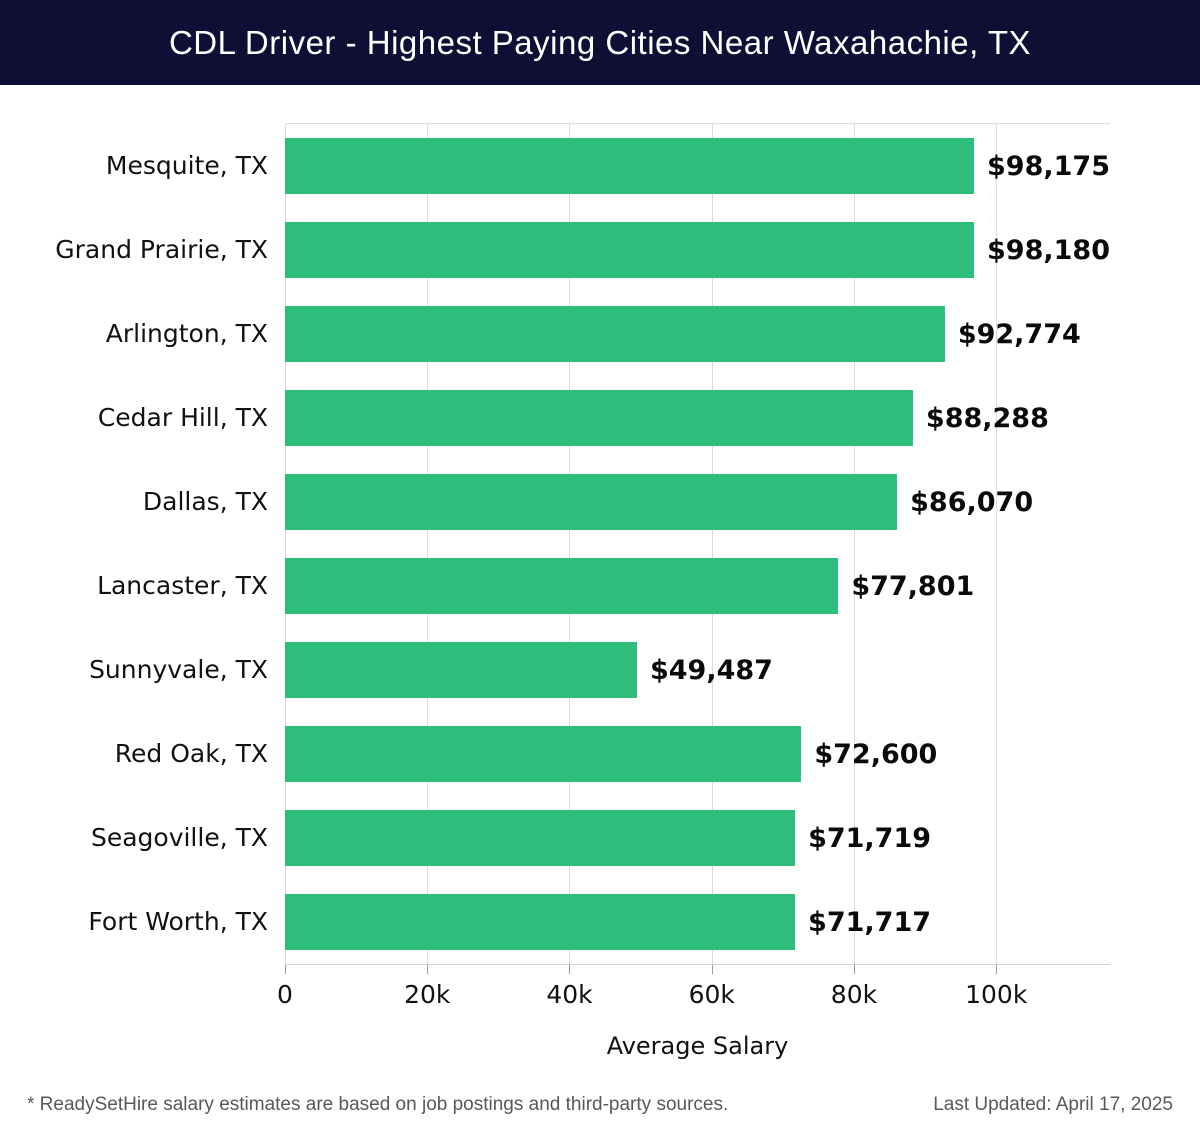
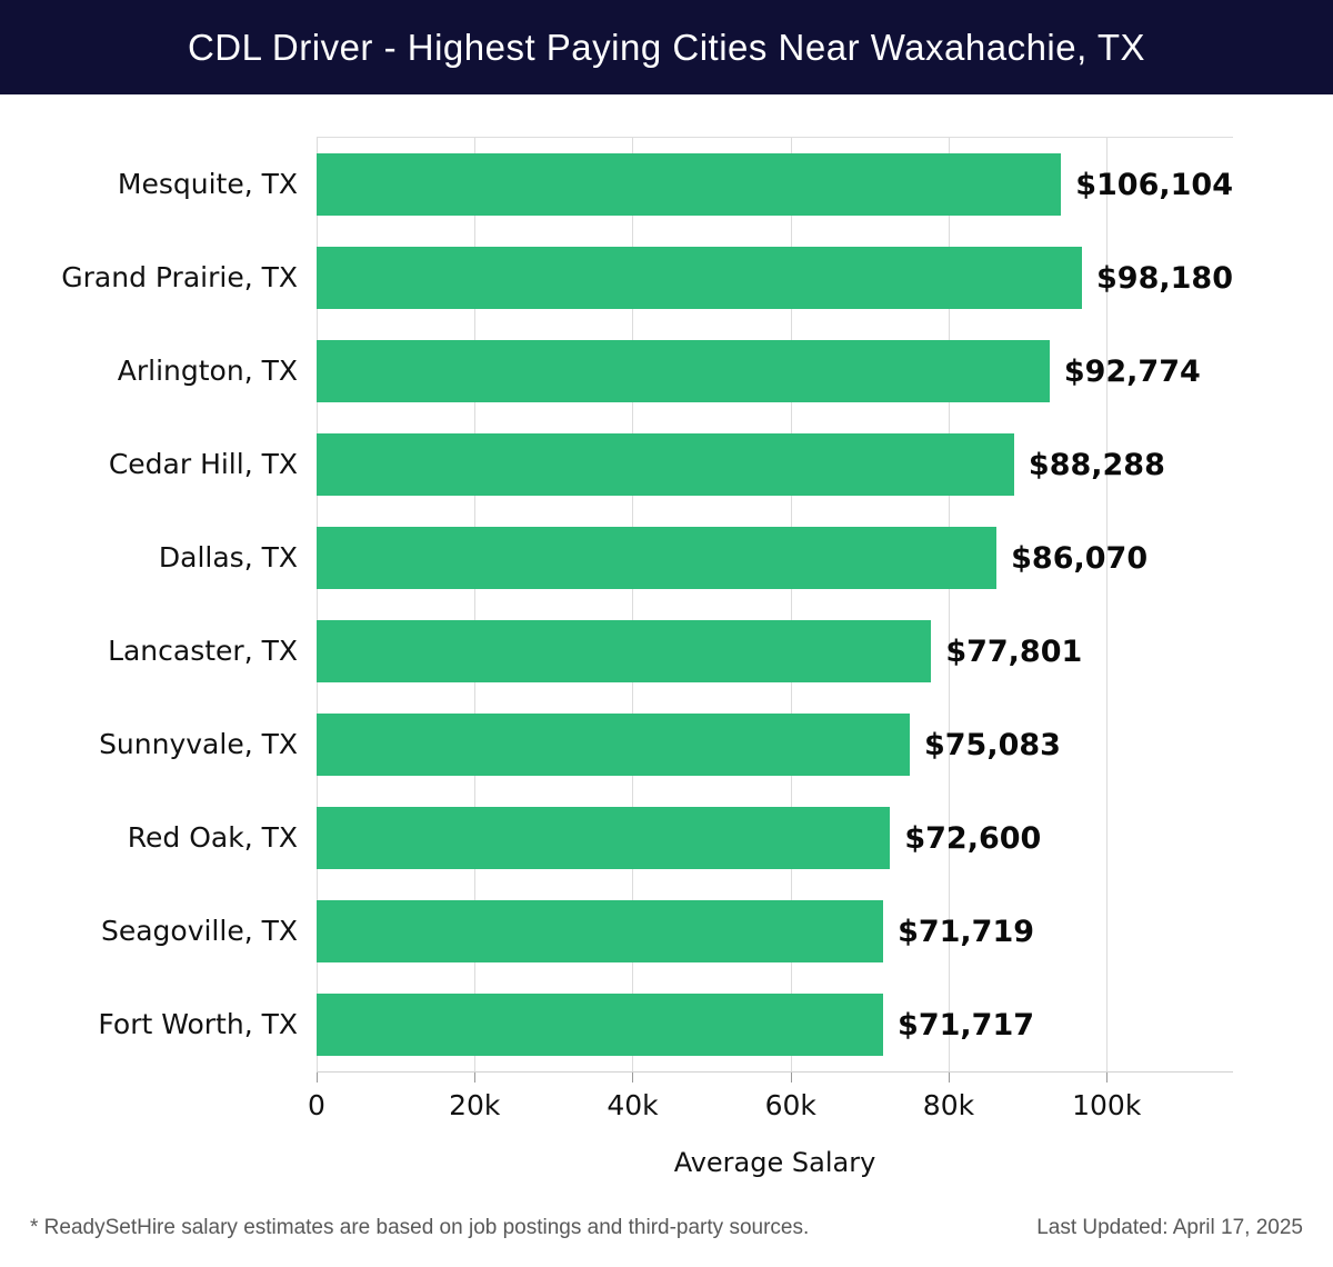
Mesquite, TX: $98,175 -> $106,104
Sunnyvale, TX: $49,487 -> $75,083
